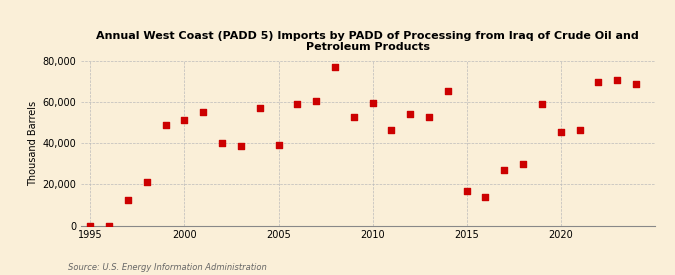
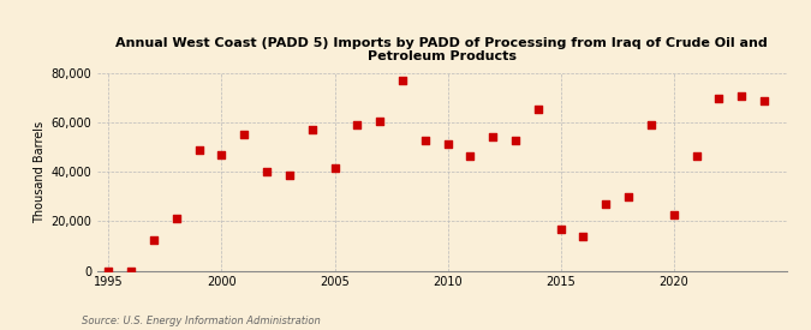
2000: 51,000 -> 47,000
2005: 39,000 -> 41,500
2010: 59,500 -> 51,000
2020: 45,500 -> 22,500
